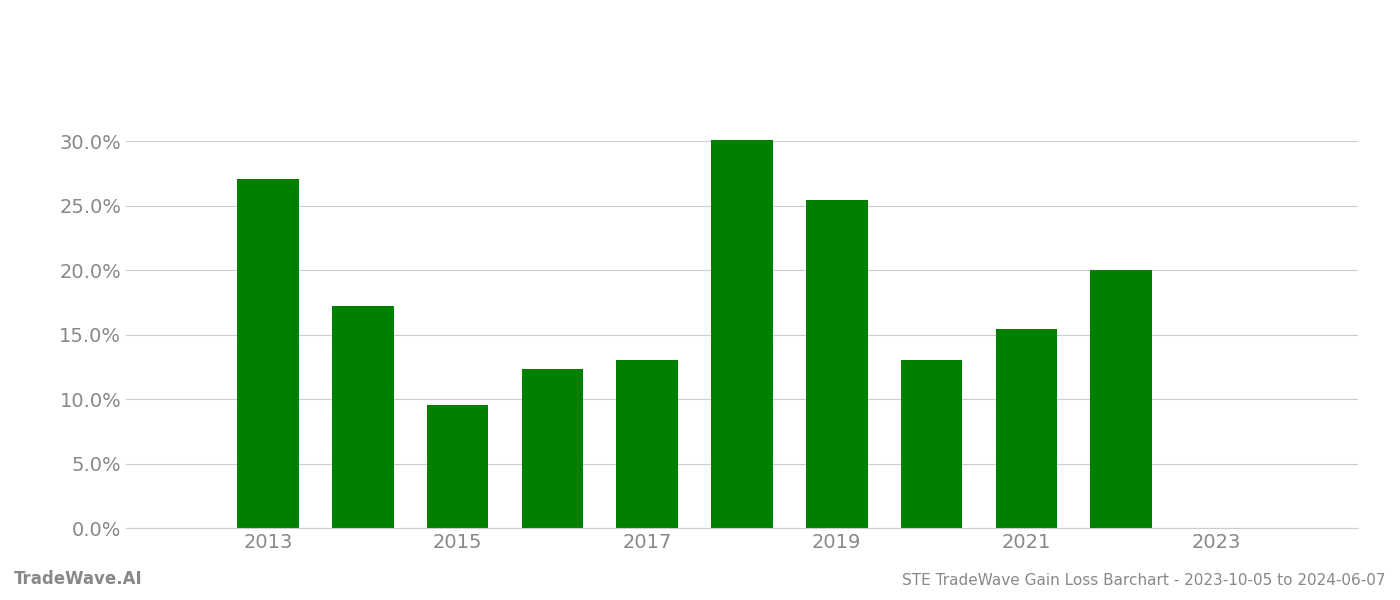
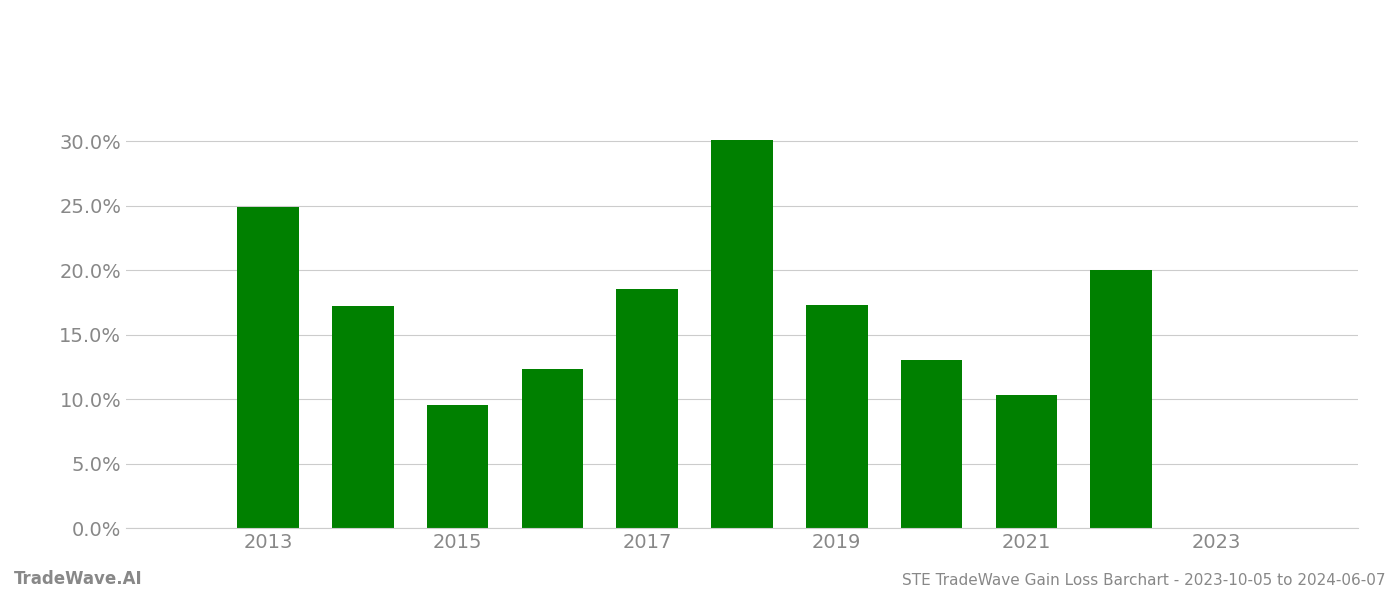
2013: 27.1% -> 24.9%
2017: 13.0% -> 18.5%
2019: 25.4% -> 17.3%
2021: 15.4% -> 10.3%
